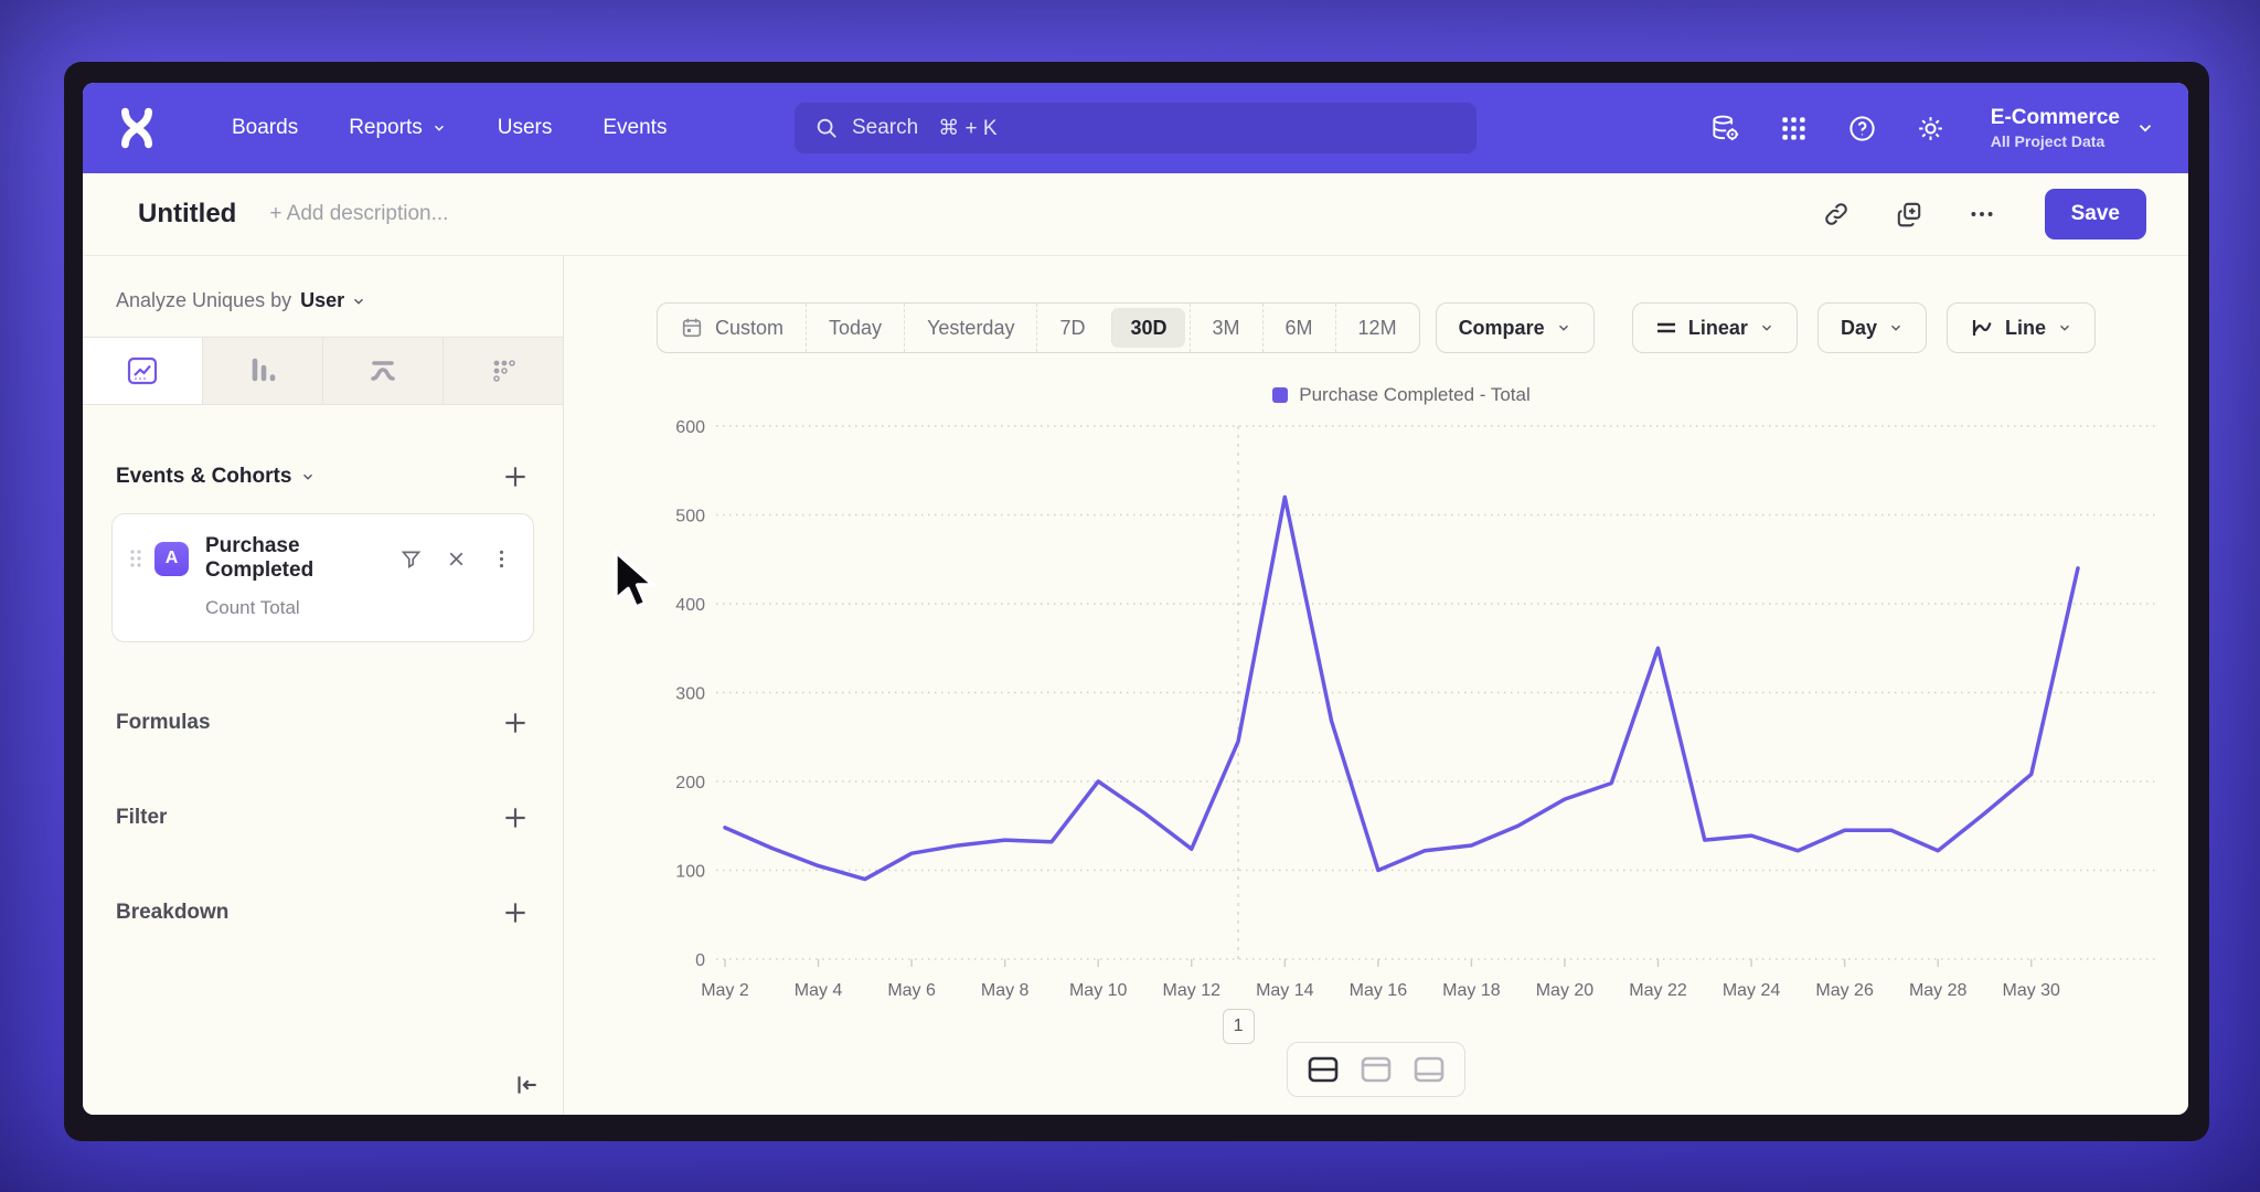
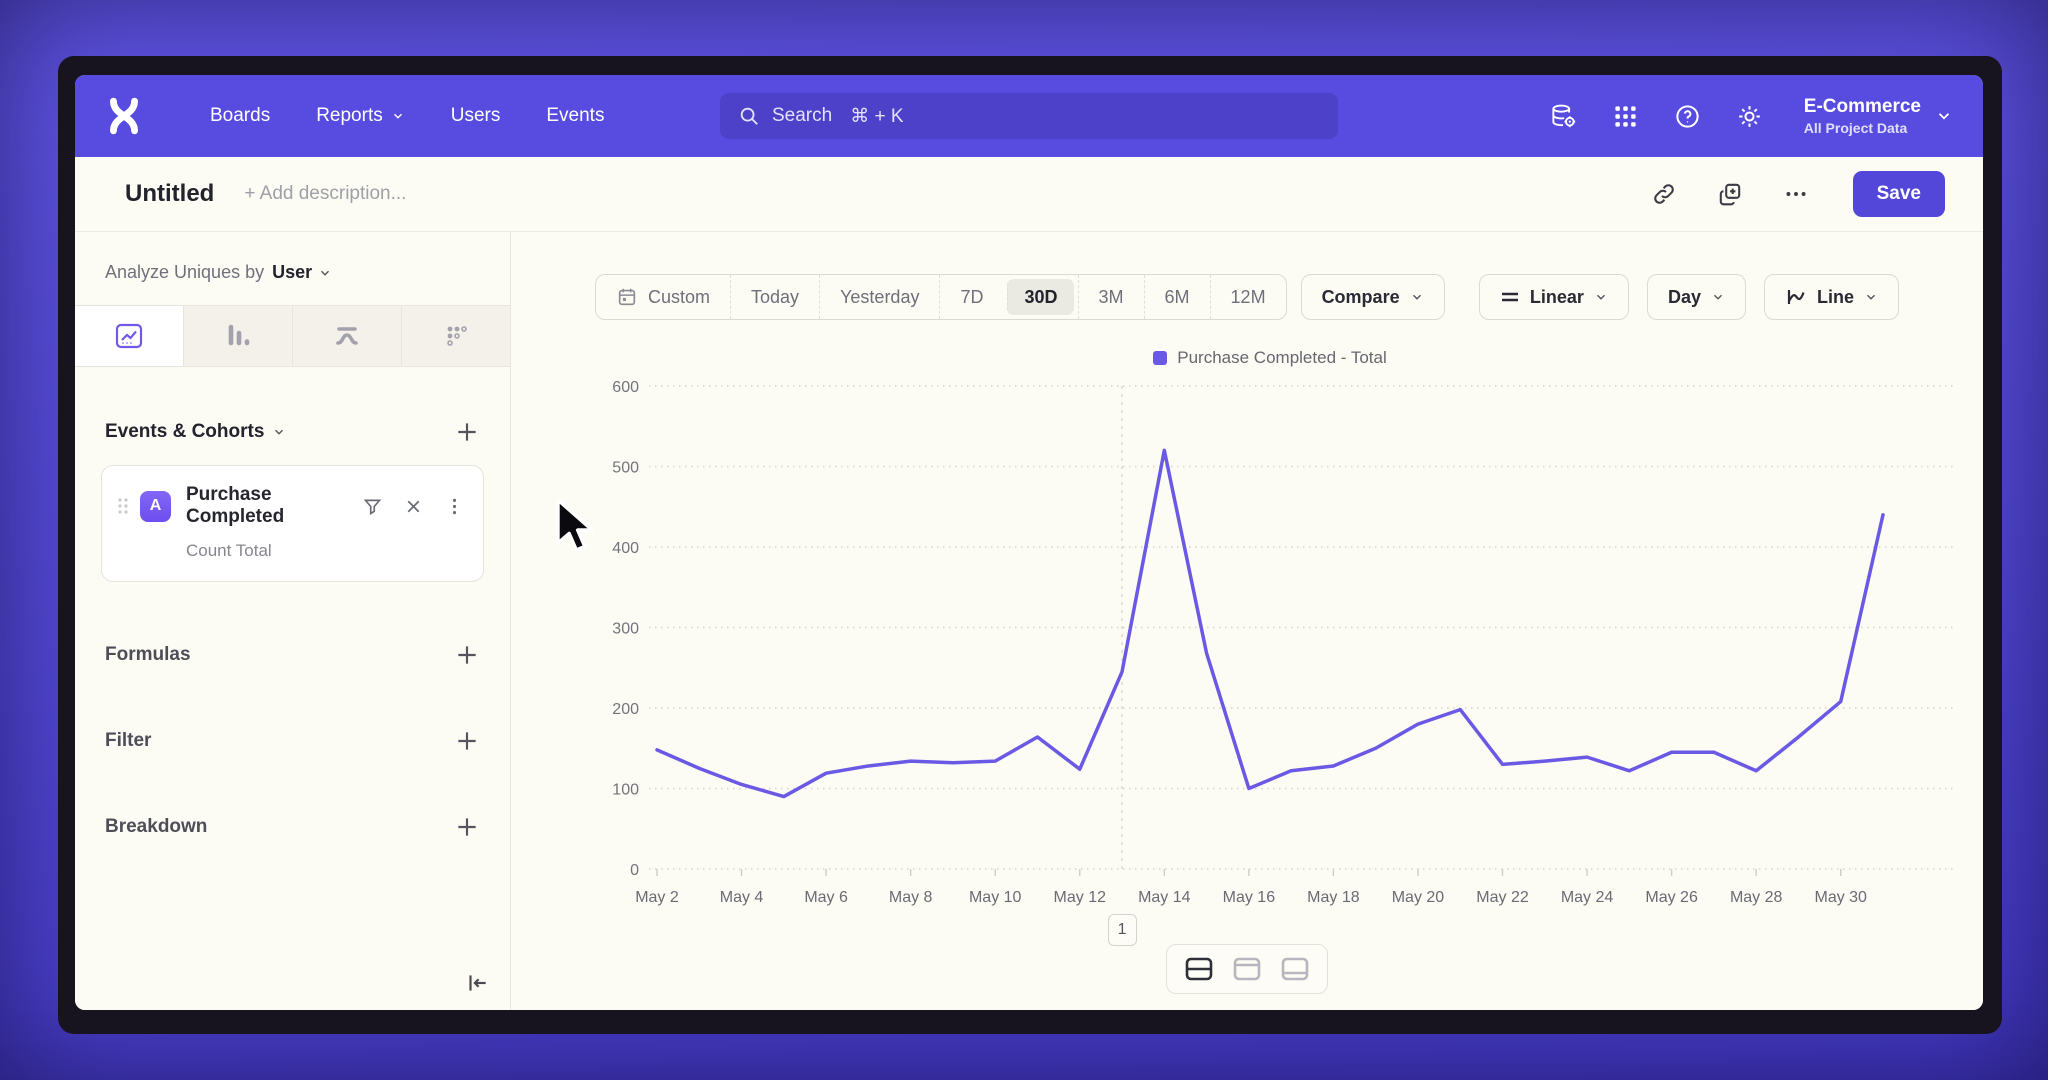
May 10: 200 -> 130
May 22: 350 -> 130
